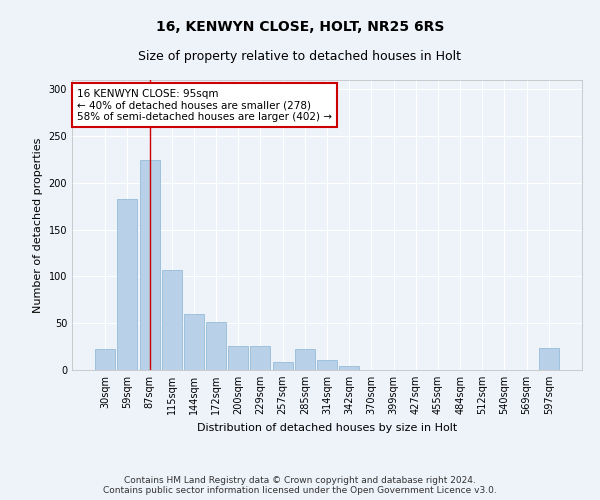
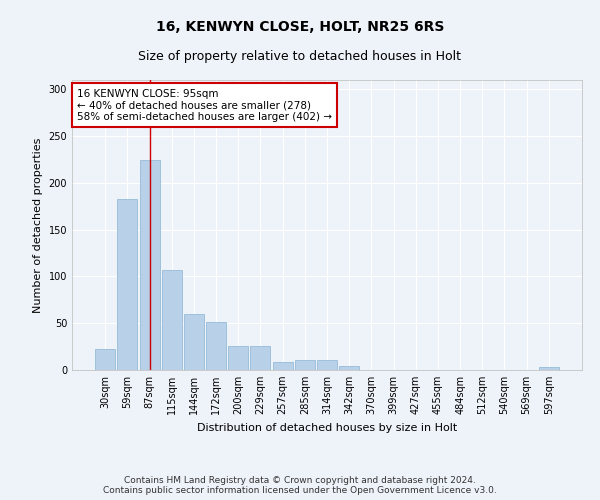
285sqm: 22 -> 11
597sqm: 24 -> 3
